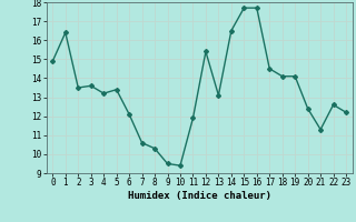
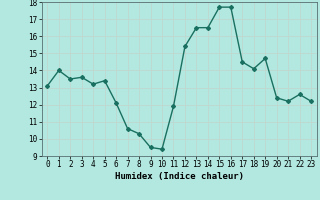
0: 14.9 -> 13.1
1: 16.4 -> 14.0
13: 13.1 -> 16.5
19: 14.1 -> 14.7
21: 11.3 -> 12.2
